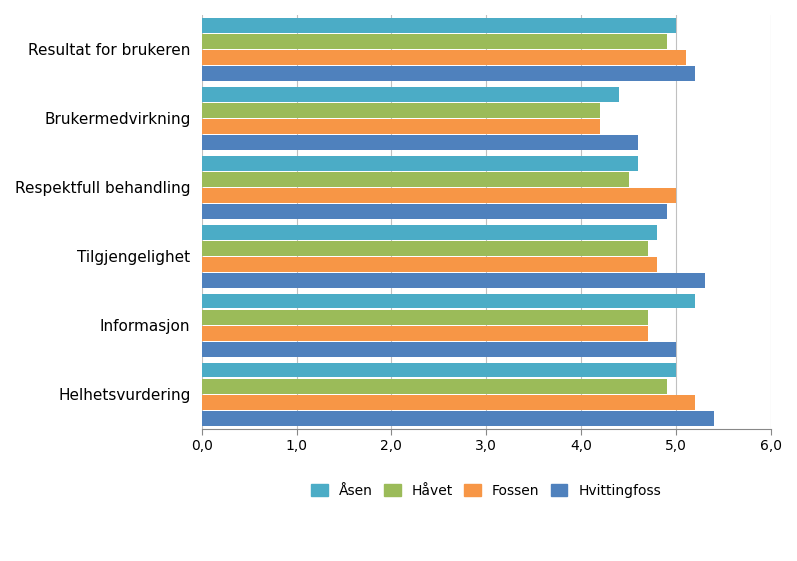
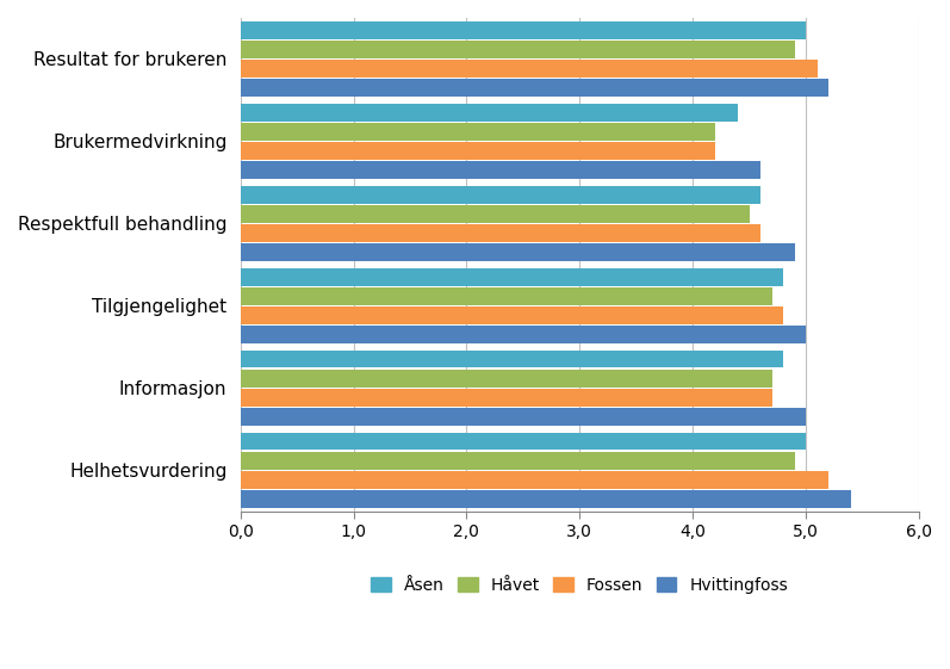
Fossen/Respektfull behandling: 5,0 -> 4,6
Hvittingfoss/Tilgjengelighet: 5,3 -> 5,0
Åsen/Informasjon: 5,2 -> 4,8
